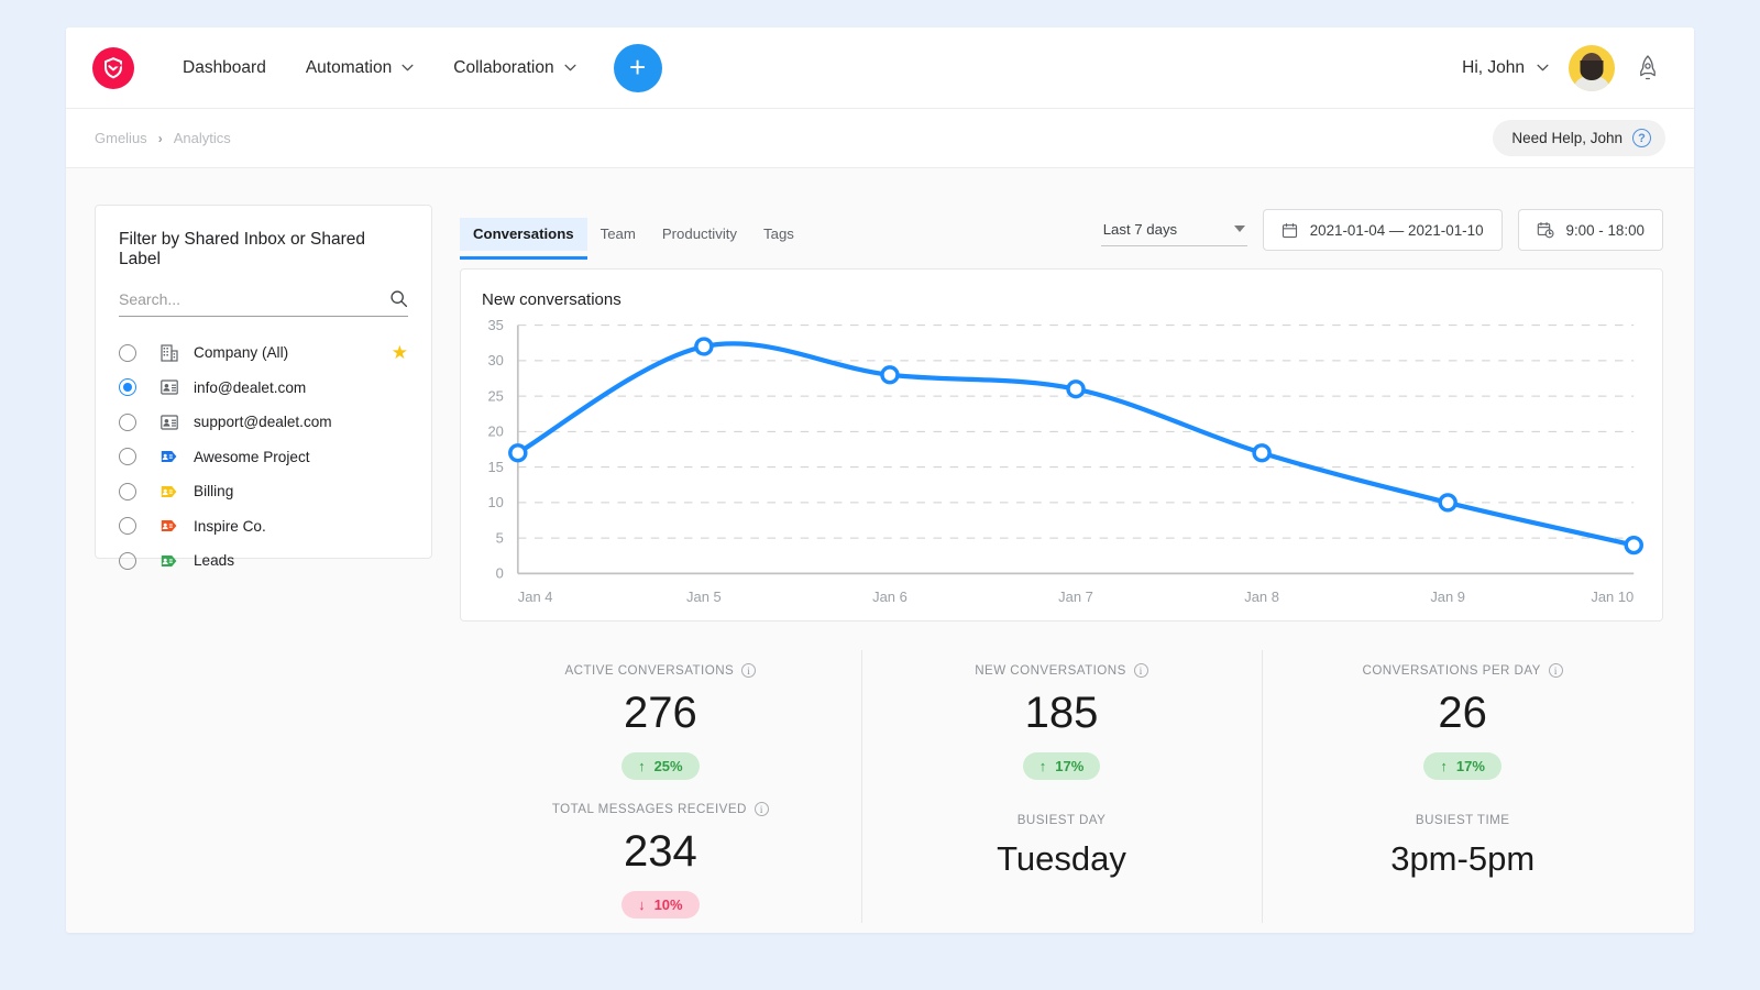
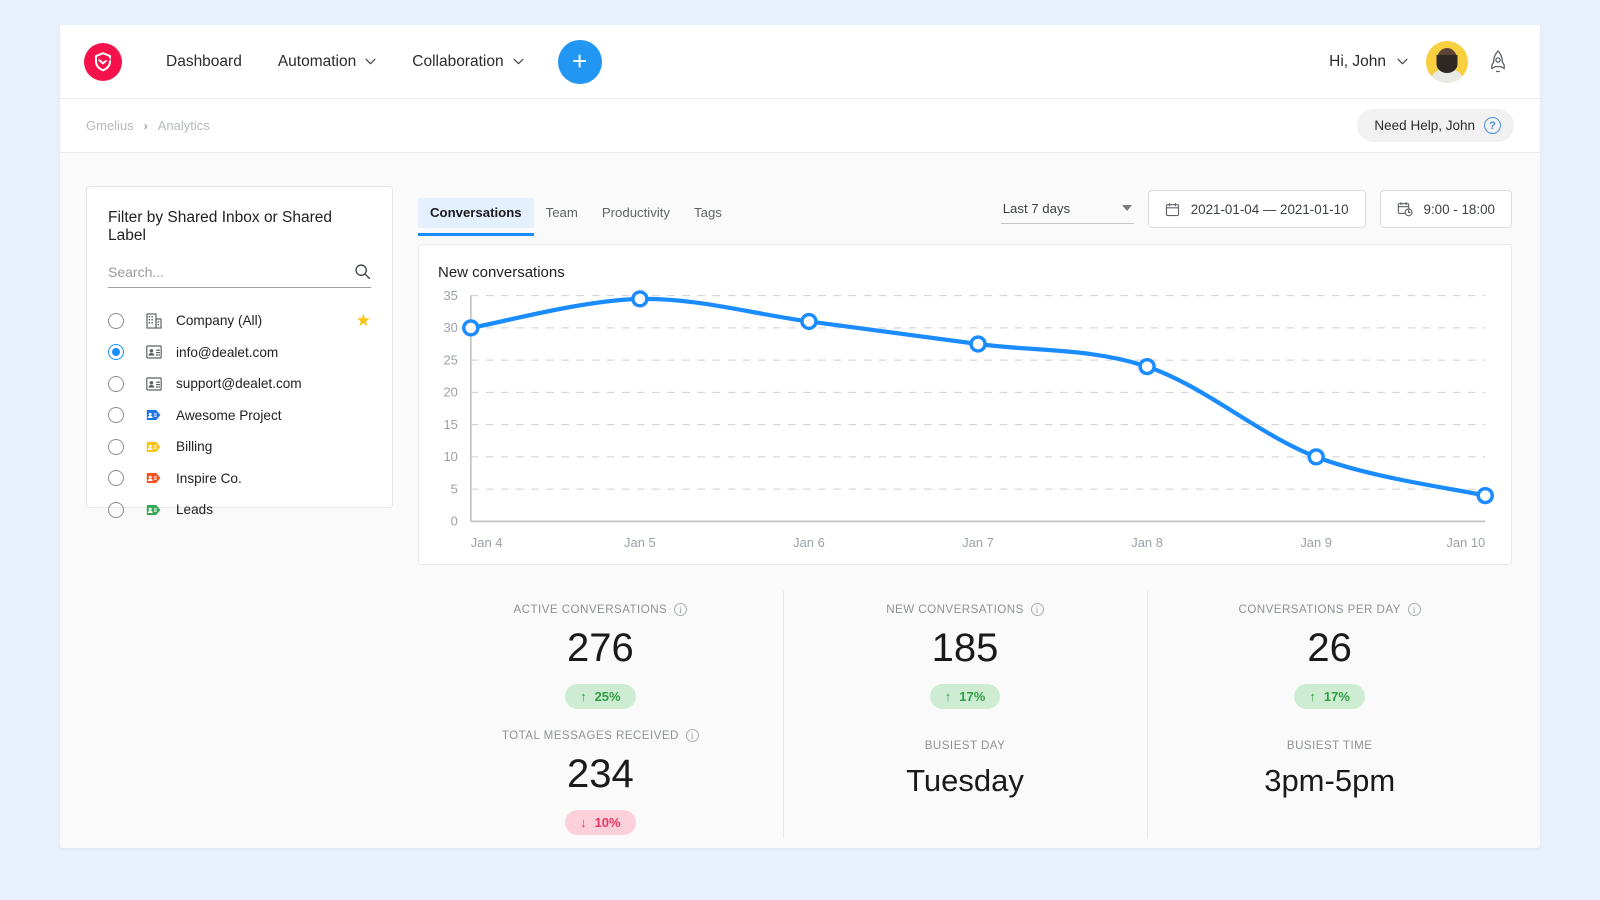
Jan 4: 17 -> 30
Jan 5: 32 -> 34
Jan 6: 28 -> 31
Jan 7: 26 -> 28
Jan 8: 17 -> 24
